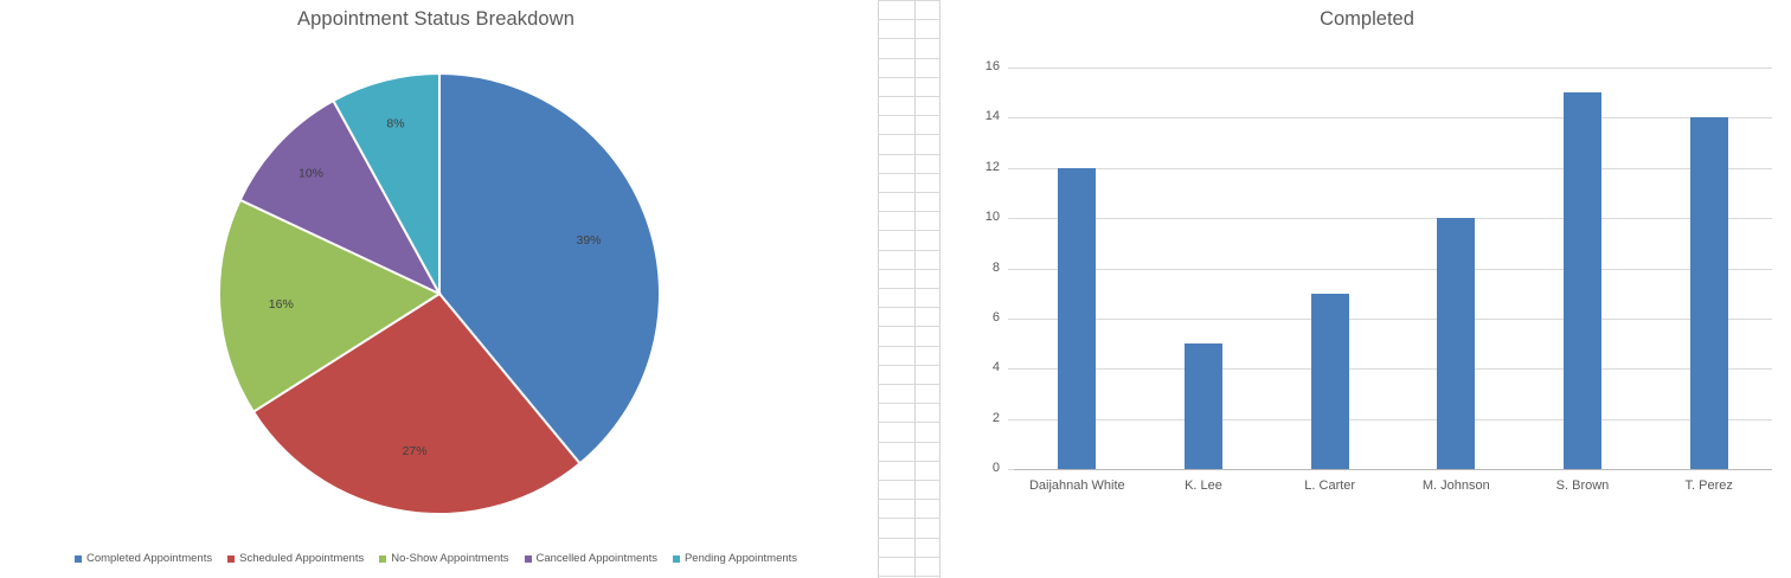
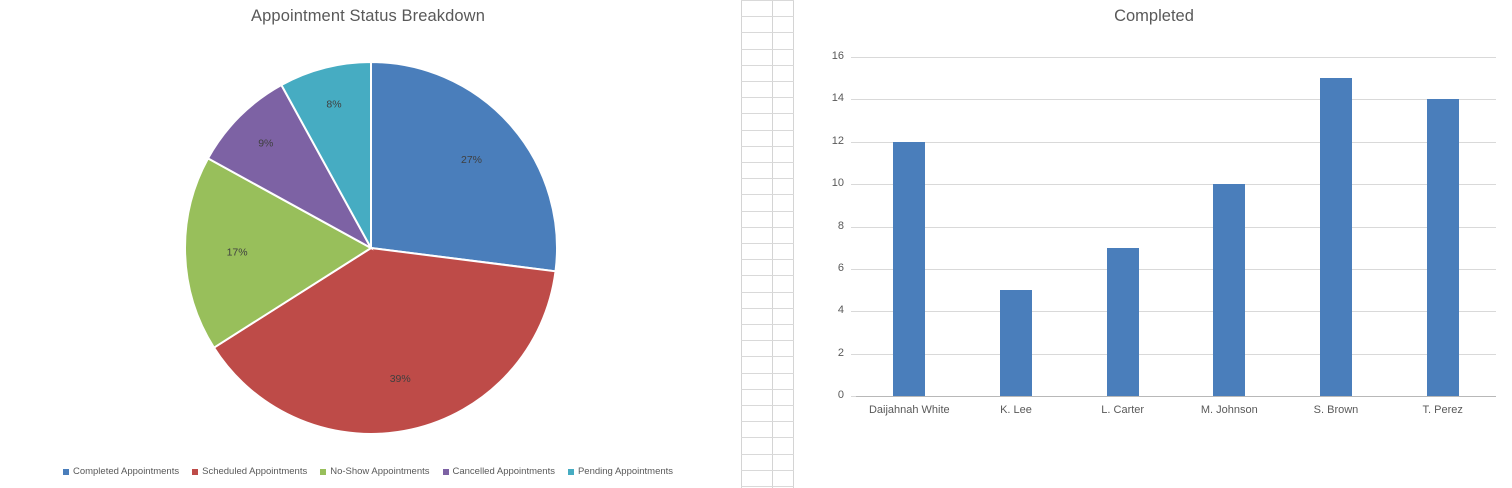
Appointment Status Breakdown/Completed Appointments: 39% -> 27%
Appointment Status Breakdown/Scheduled Appointments: 27% -> 39%
Appointment Status Breakdown/No-Show Appointments: 16% -> 17%
Appointment Status Breakdown/Cancelled Appointments: 10% -> 9%
